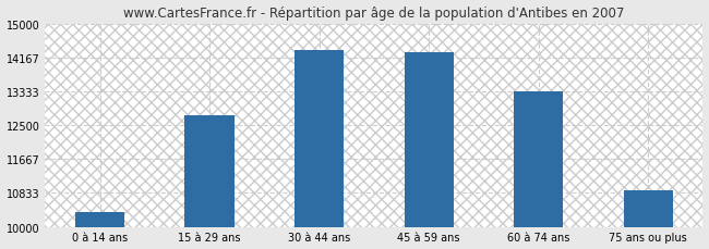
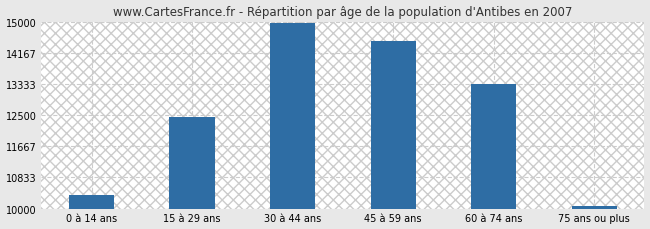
15 à 29 ans: 12750 -> 12450
30 à 44 ans: 14350 -> 14950
45 à 59 ans: 14300 -> 14480
75 ans ou plus: 10900 -> 10060
